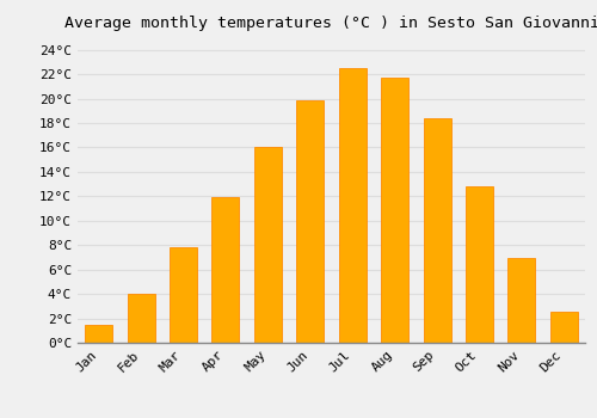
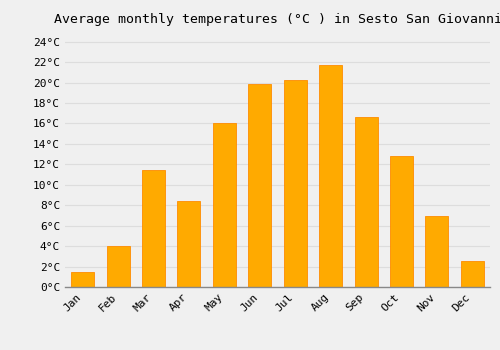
Mar: 7.8°C -> 11.4°C
Apr: 11.9°C -> 8.4°C
Jul: 22.5°C -> 20.3°C
Sep: 18.4°C -> 16.6°C
